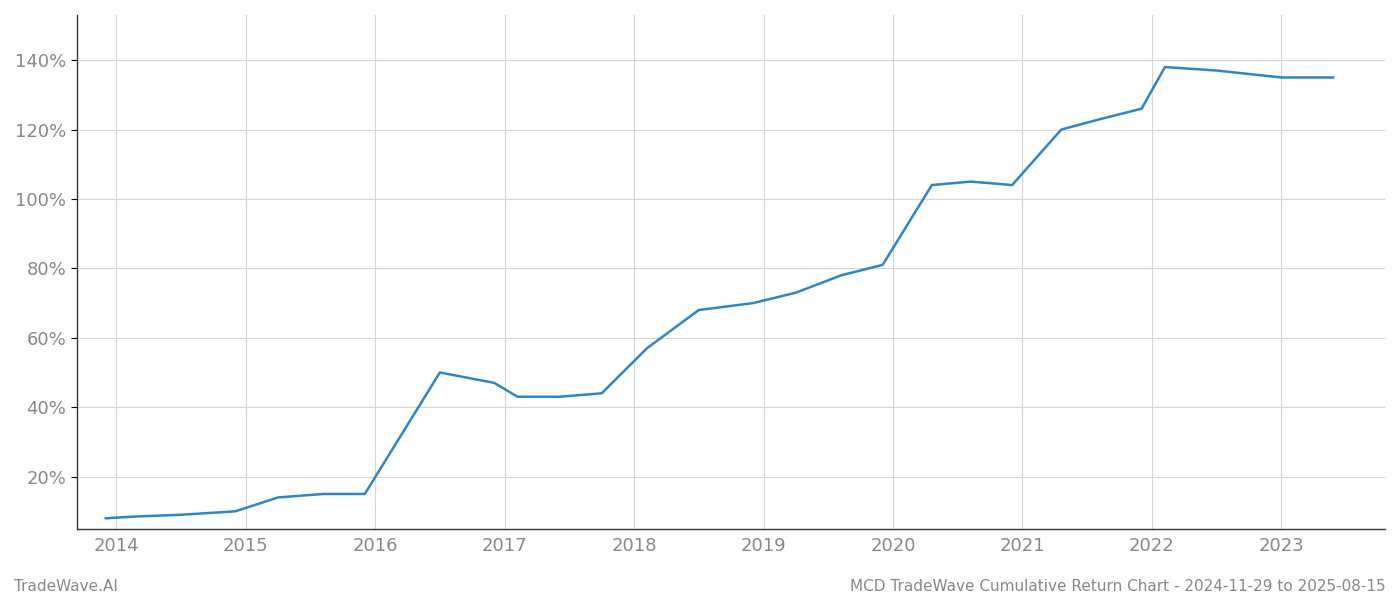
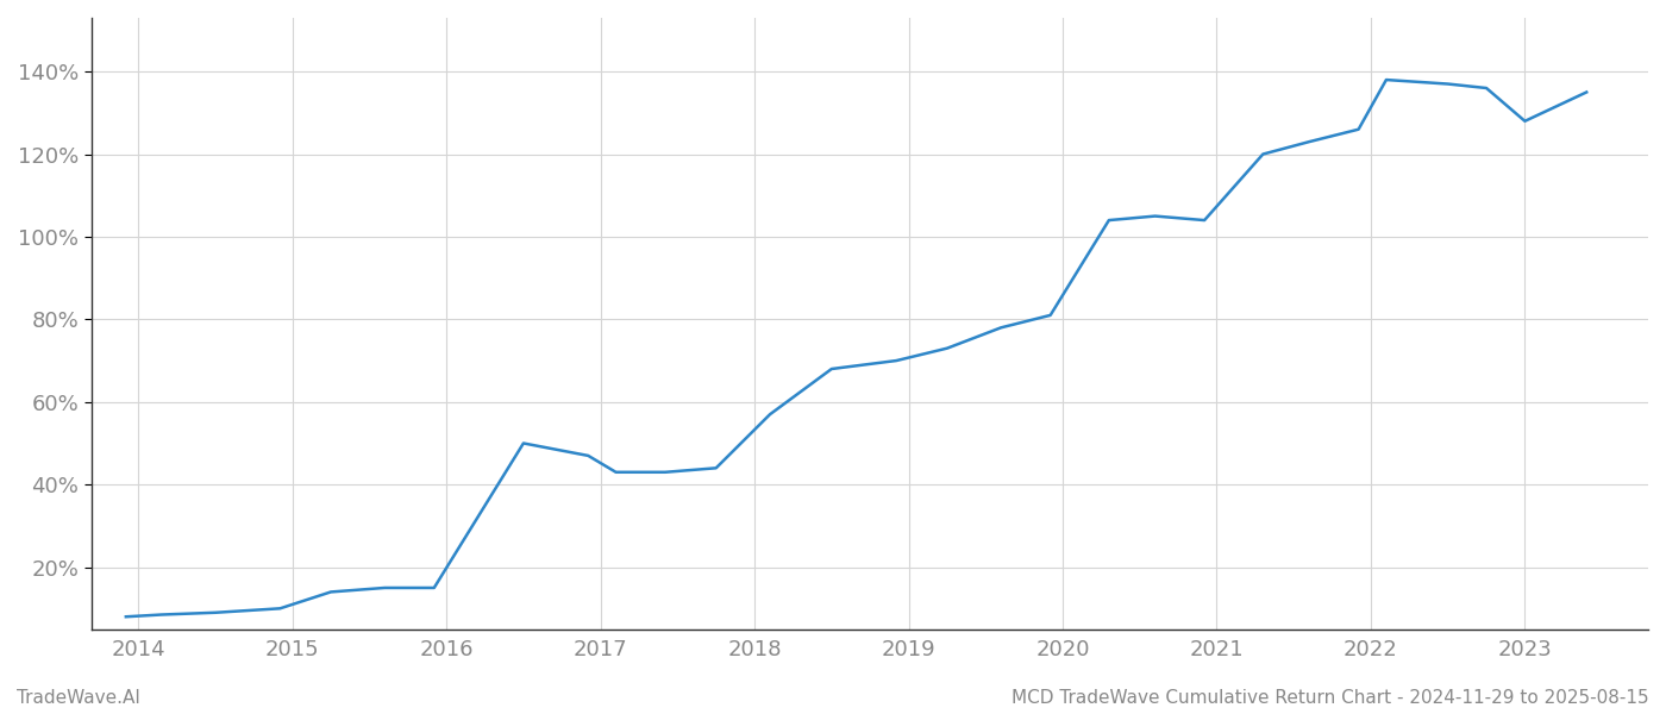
2023: 135.0% -> 128.0%
